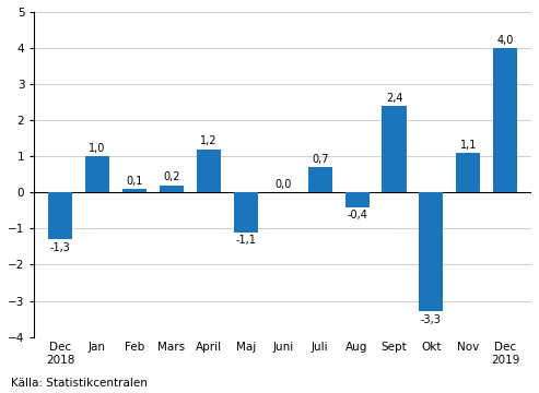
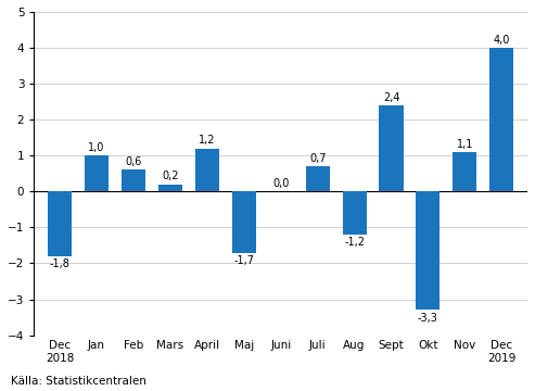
Dec 2018: -1,3 -> -1,8
Feb: 0,1 -> 0,6
Maj: -1,1 -> -1,7
Aug: -0,4 -> -1,2
